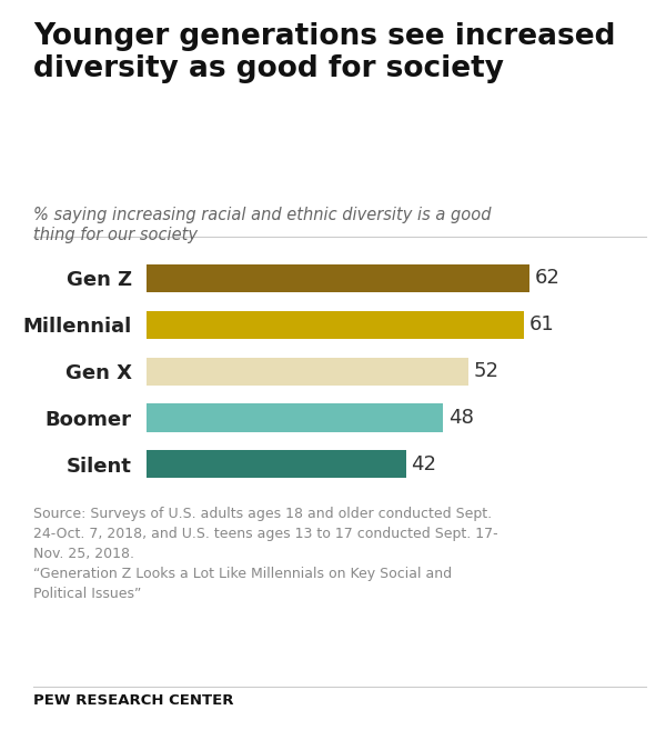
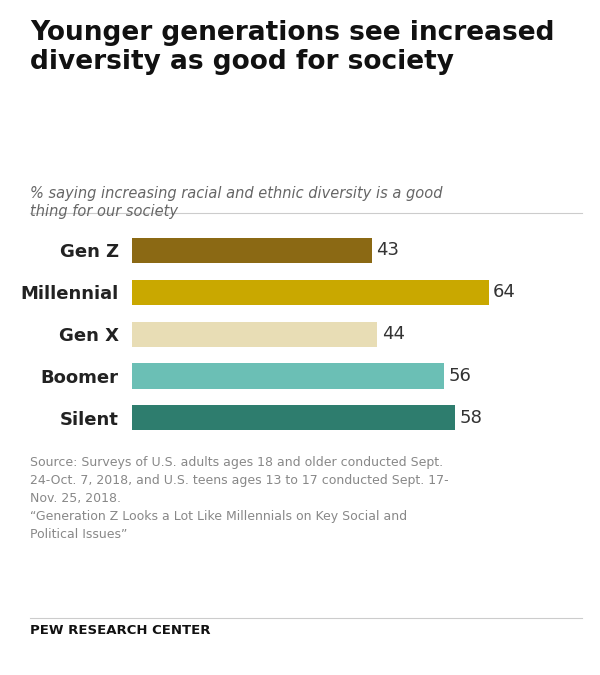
Gen Z: 62 -> 43
Millennial: 61 -> 64
Gen X: 52 -> 44
Boomer: 48 -> 56
Silent: 42 -> 58
